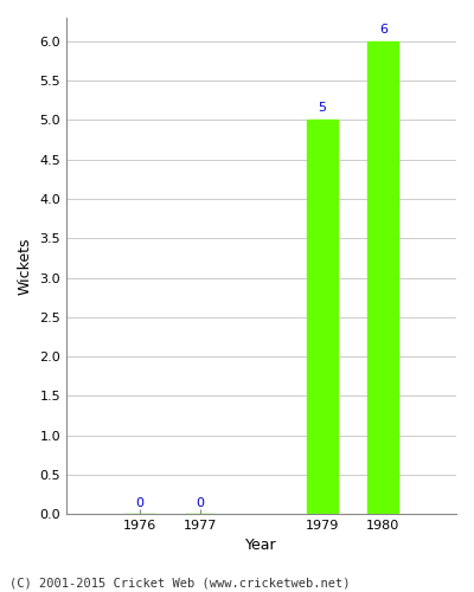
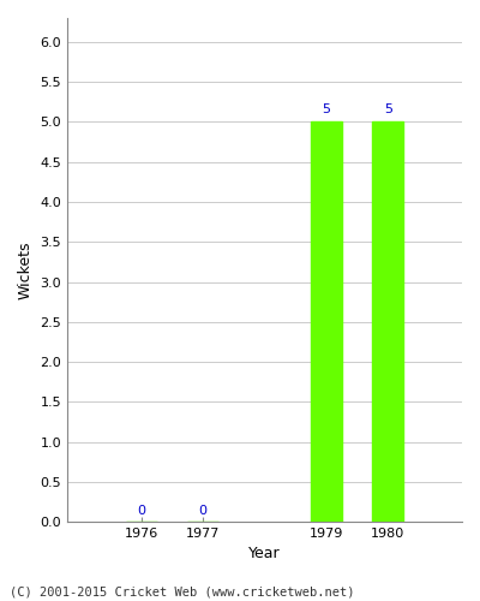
1980: 6 -> 5
